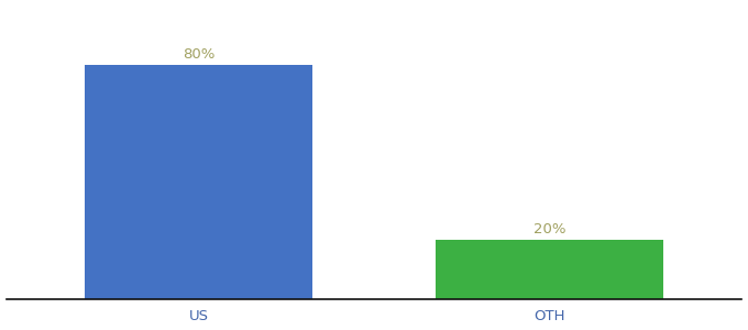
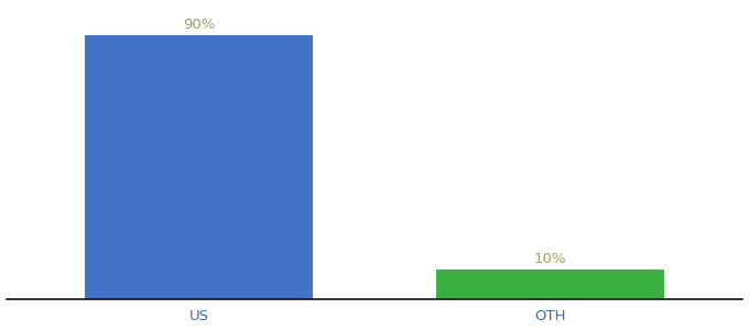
US: 80% -> 90%
OTH: 20% -> 10%
